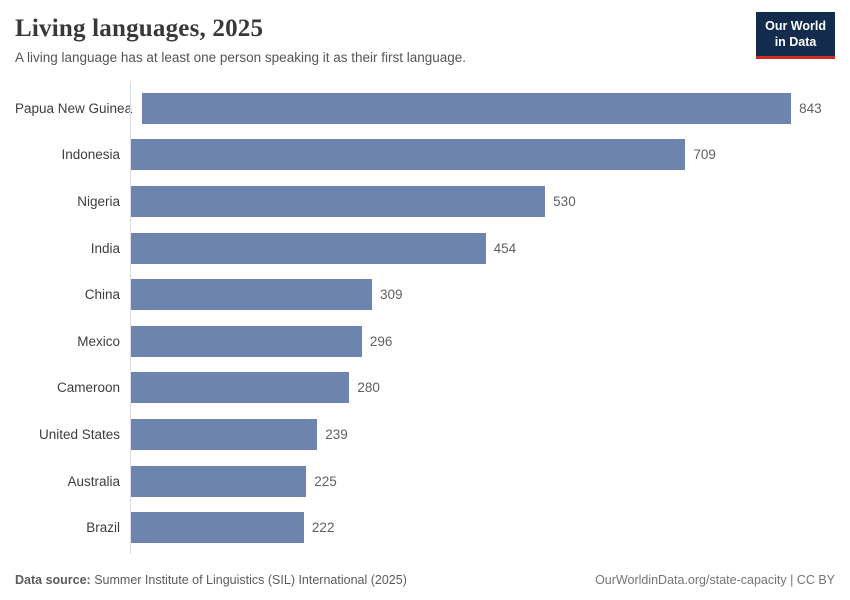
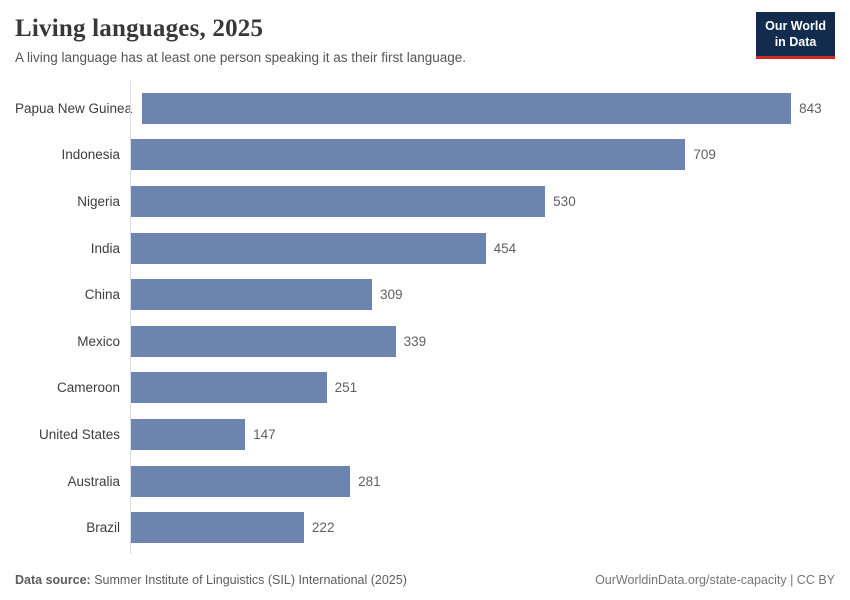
Mexico: 296 -> 339
Cameroon: 280 -> 251
United States: 239 -> 147
Australia: 225 -> 281
